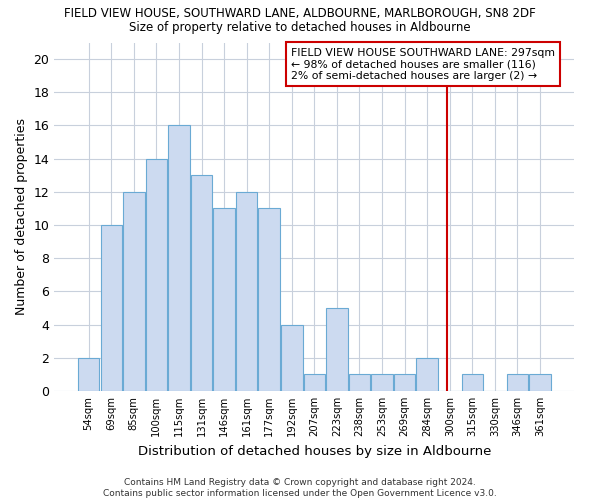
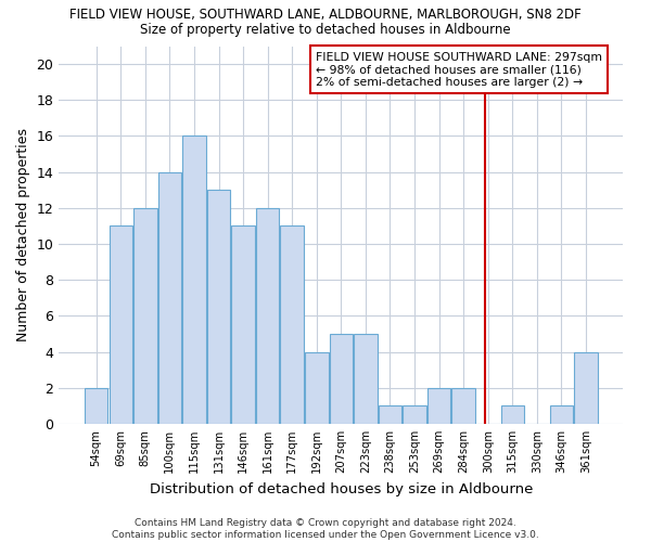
69sqm: 10 -> 11
207sqm: 1 -> 5
269sqm: 1 -> 2
361sqm: 1 -> 4
